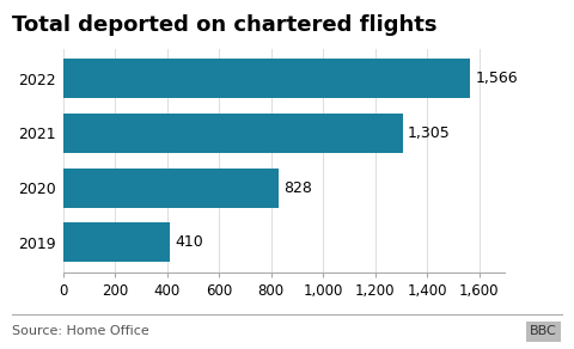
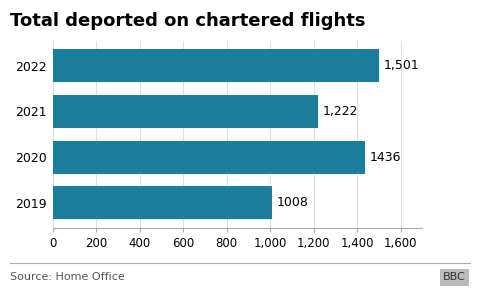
2022: 1,566 -> 1,501
2021: 1,305 -> 1,222
2020: 828 -> 1436
2019: 410 -> 1008
